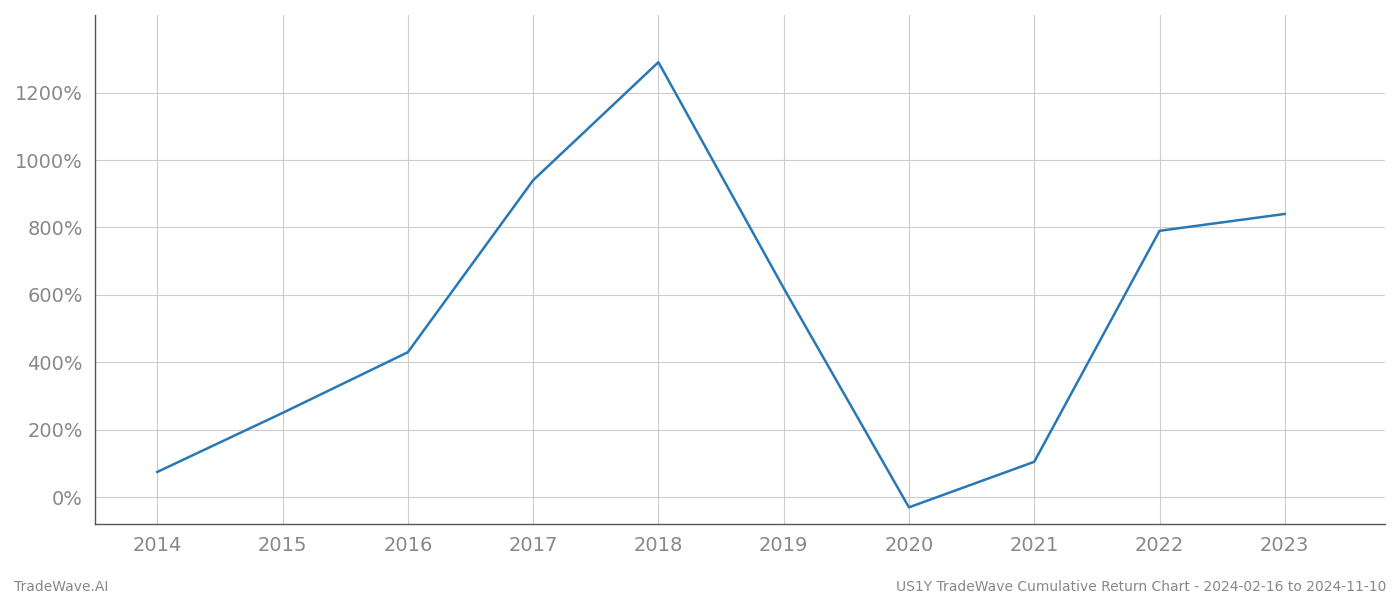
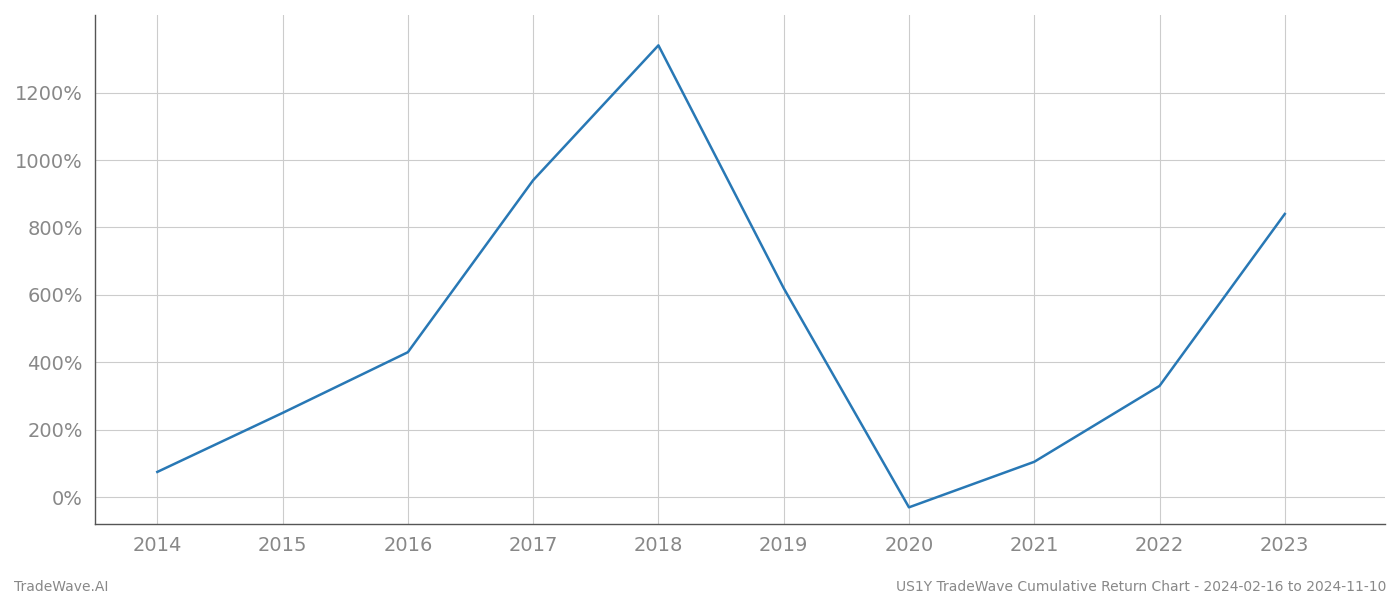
2018: 1290% -> 1340%
2022: 790% -> 330%
